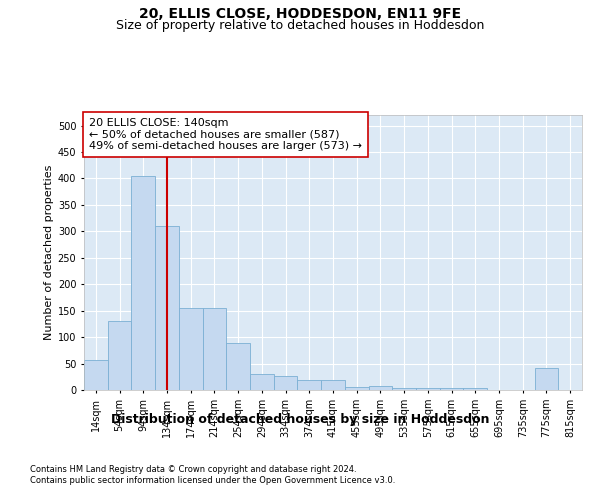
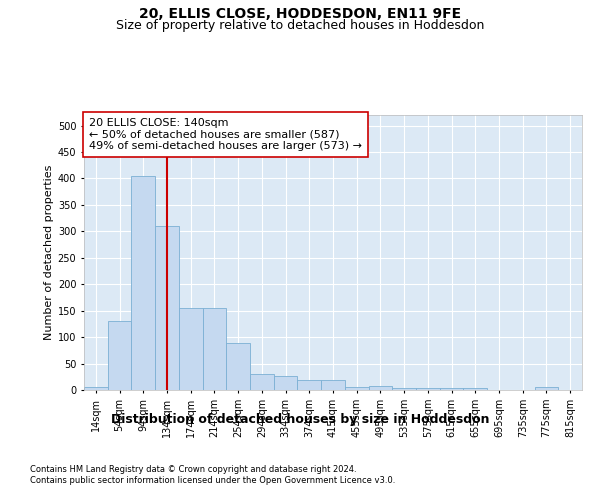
14sqm: 56 -> 5
775sqm: 42 -> 5
